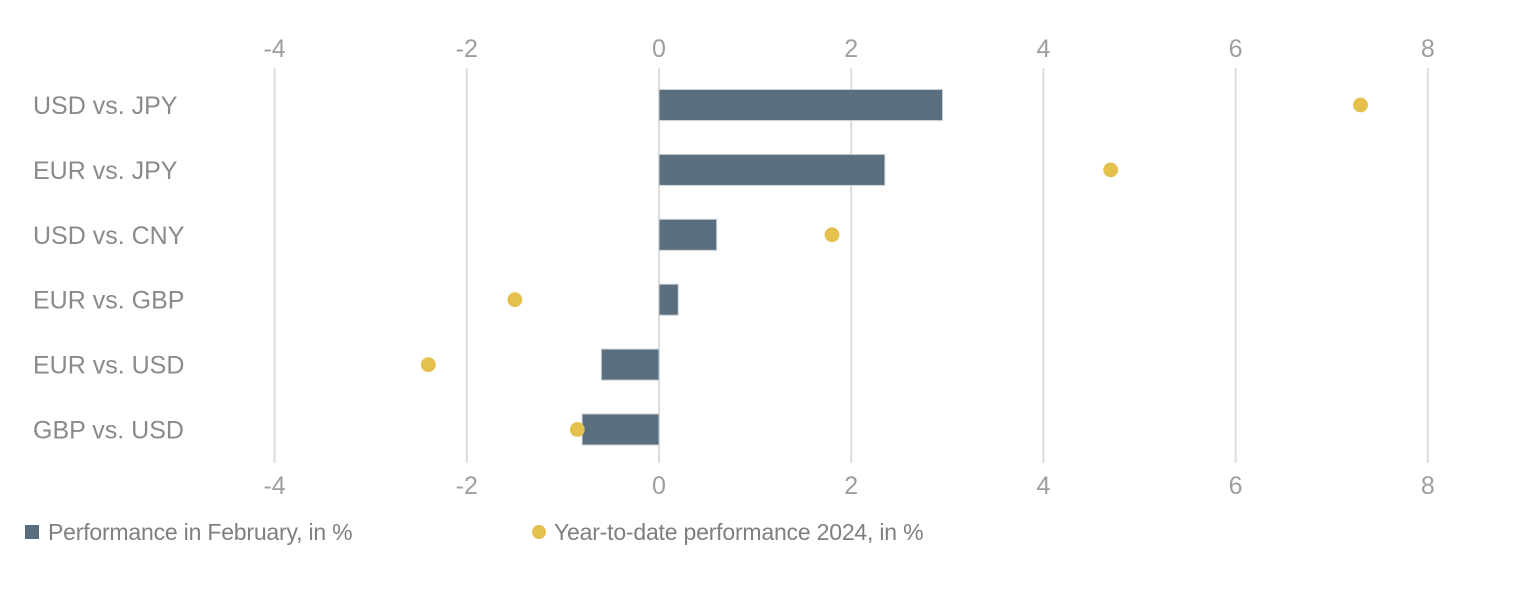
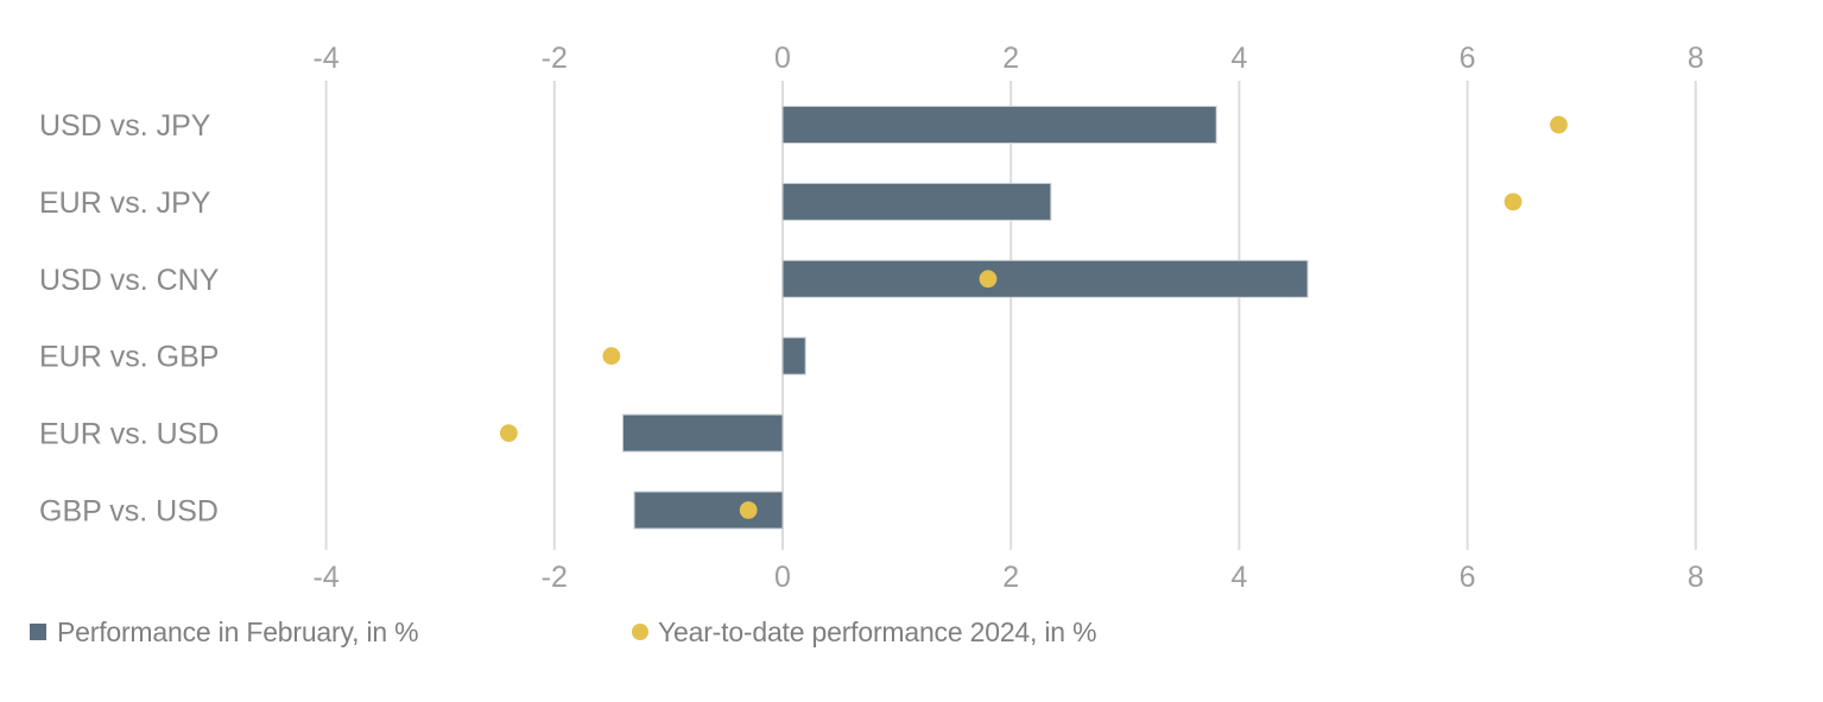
Performance in February, in %/USD vs. JPY: 3.0 -> 3.8
Year-to-date performance 2024, in %/USD vs. JPY: 7.3 -> 6.8
Year-to-date performance 2024, in %/EUR vs. JPY: 4.7 -> 6.4
Performance in February, in %/USD vs. CNY: 0.6 -> 4.6
Performance in February, in %/EUR vs. USD: -0.6 -> -1.4
Performance in February, in %/GBP vs. USD: -0.8 -> -1.3
Year-to-date performance 2024, in %/GBP vs. USD: -0.8 -> -0.3
